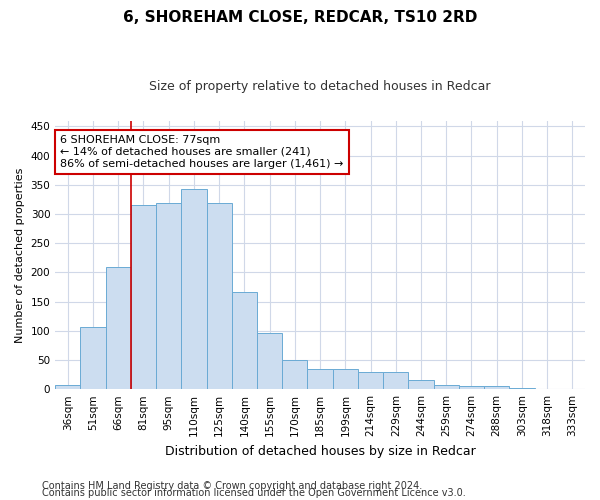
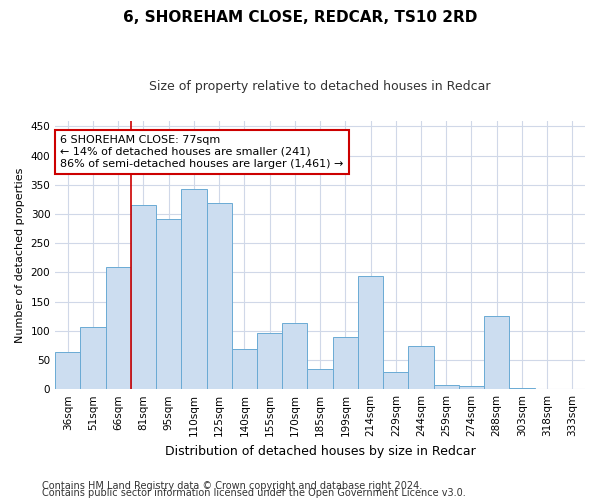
36sqm: 7 -> 64
95sqm: 318 -> 292
140sqm: 166 -> 68
170sqm: 50 -> 114
199sqm: 35 -> 90
214sqm: 29 -> 194
244sqm: 15 -> 74
288sqm: 5 -> 126
